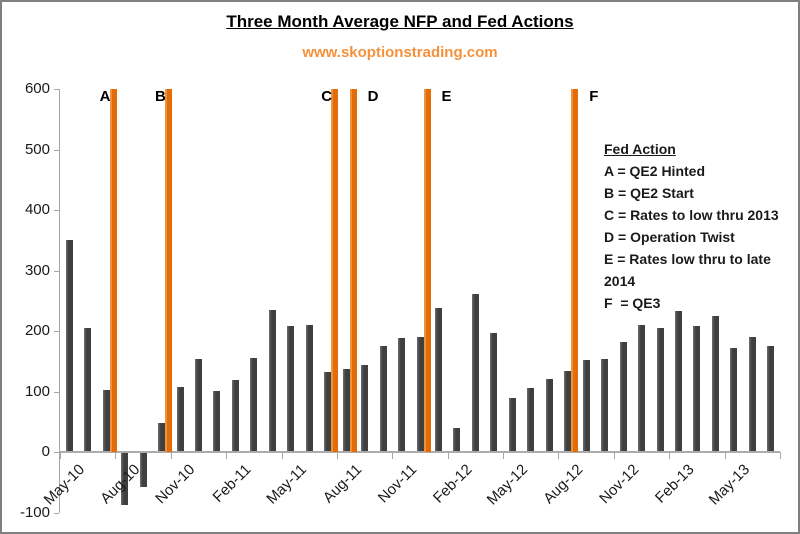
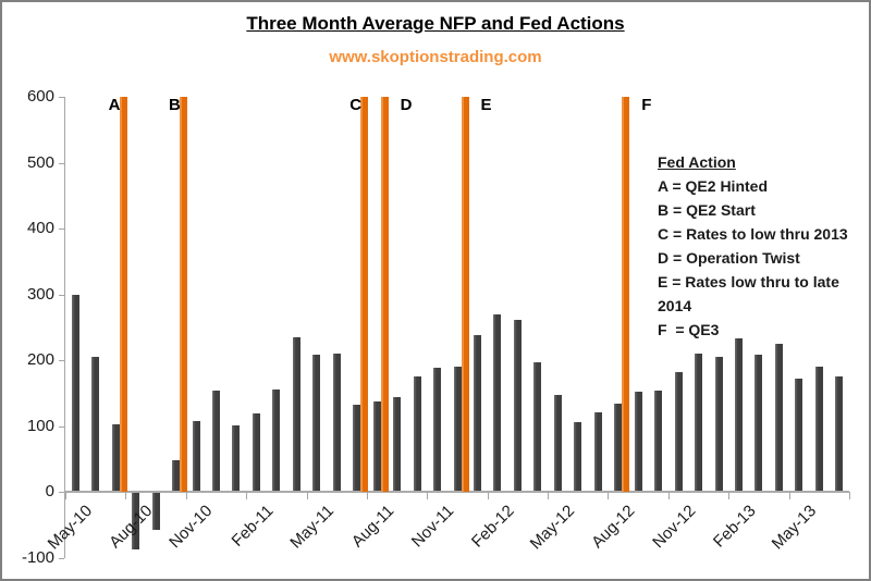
May-10: 350 -> 300
Feb-12: 40 -> 270
May-12: 90 -> 150
